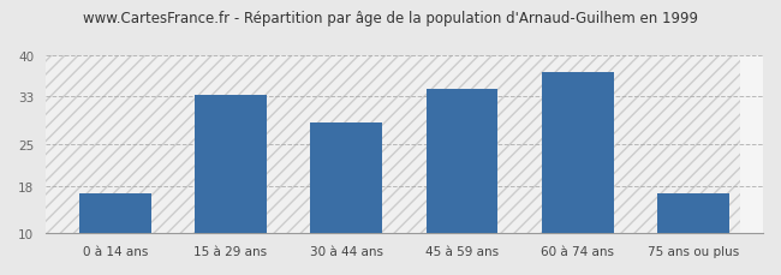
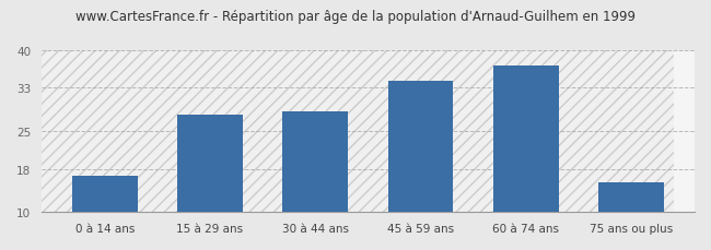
15 à 29 ans: 33.3 -> 28.0
75 ans ou plus: 16.7 -> 15.5
